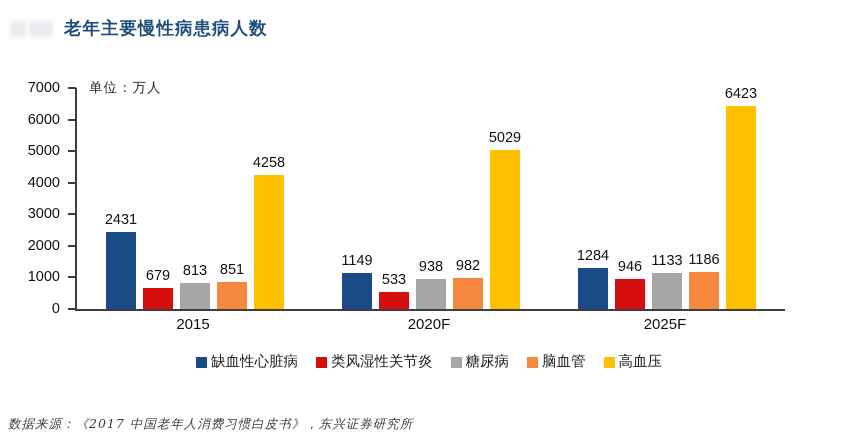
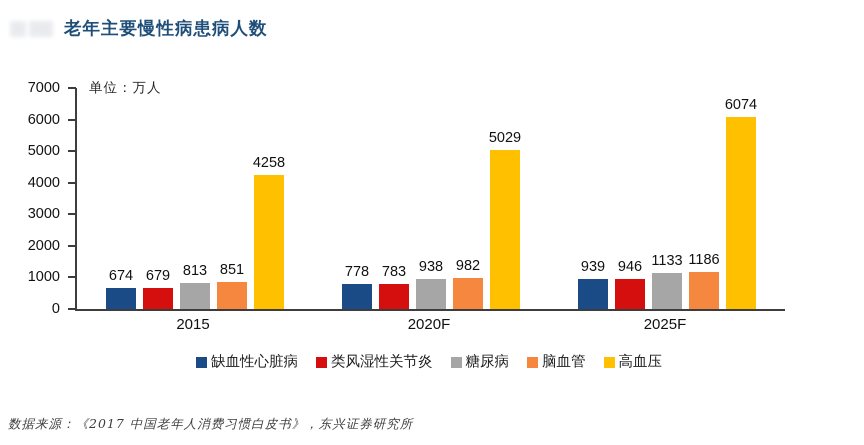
缺血性心脏病/2015: 2431 -> 674
缺血性心脏病/2020F: 1149 -> 778
类风湿性关节炎/2020F: 533 -> 783
缺血性心脏病/2025F: 1284 -> 939
高血压/2025F: 6423 -> 6074
